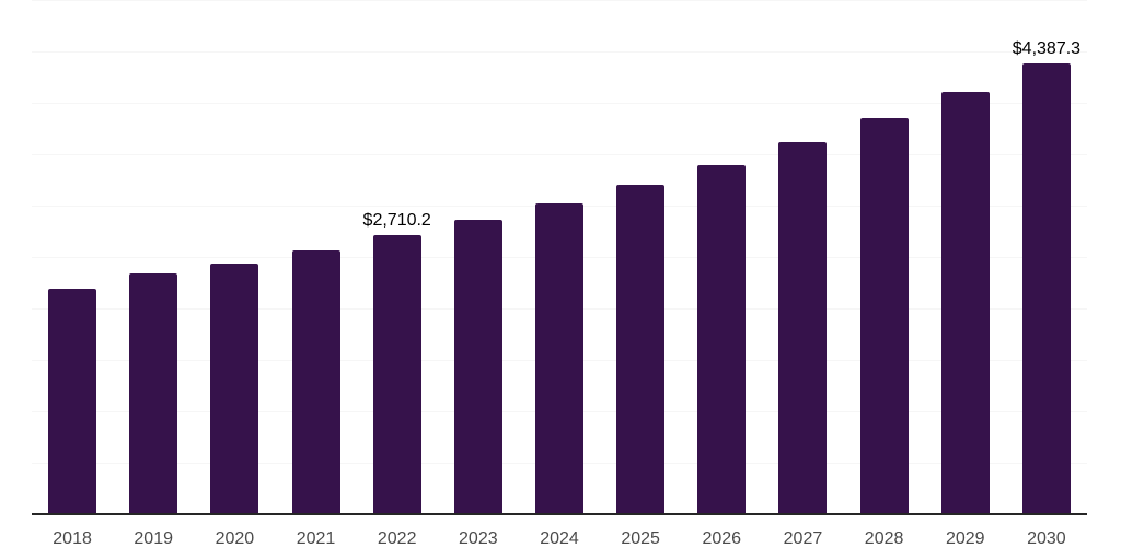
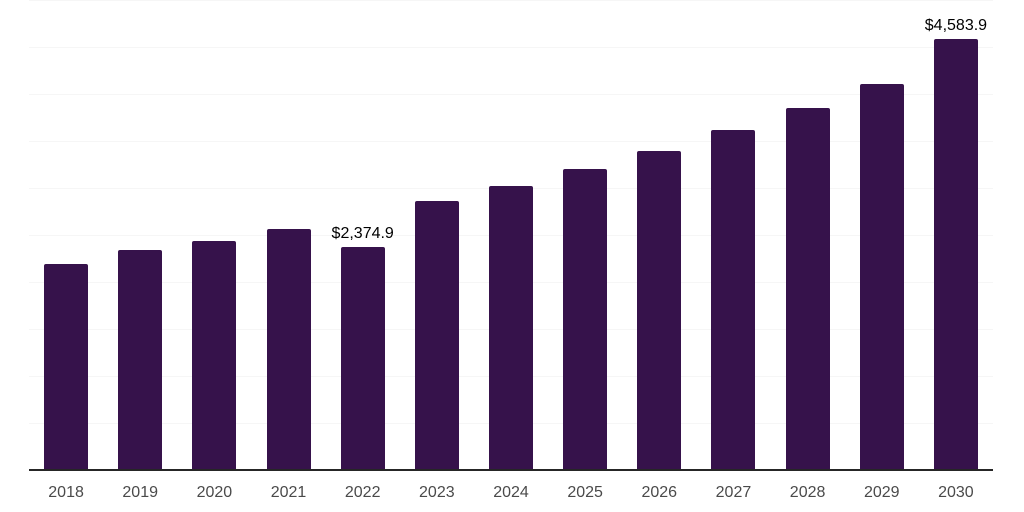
2022: $2,710.2 -> $2,374.9
2030: $4,387.3 -> $4,583.9
